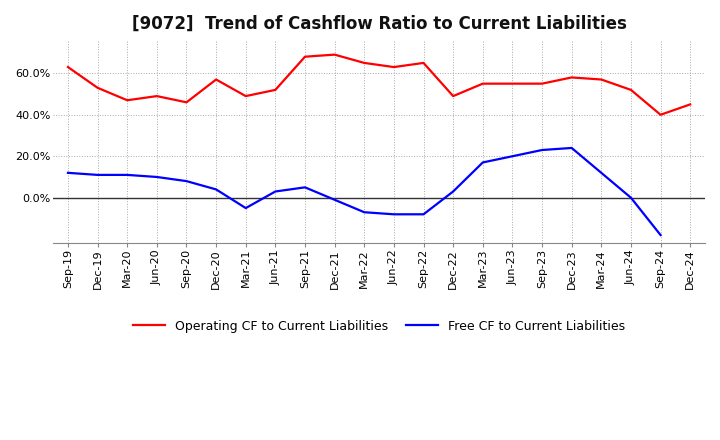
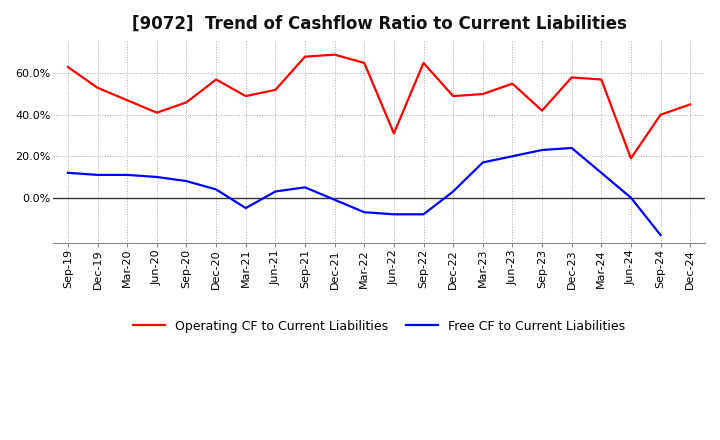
Operating CF to Current Liabilities/Jun-20: 49% -> 41%
Operating CF to Current Liabilities/Jun-22: 63% -> 31%
Operating CF to Current Liabilities/Mar-23: 55% -> 50%
Operating CF to Current Liabilities/Sep-23: 55% -> 42%
Operating CF to Current Liabilities/Jun-24: 52% -> 19%
